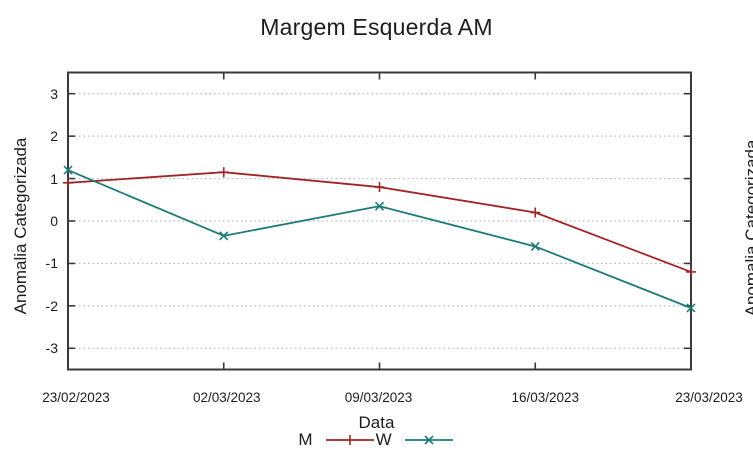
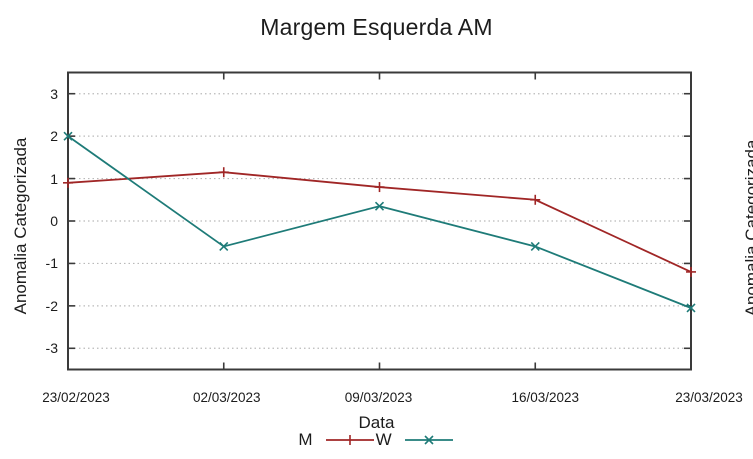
W/23/02/2023: 1.2 -> 2.0
W/02/03/2023: -0.3 -> -0.6
M/16/03/2023: 0.2 -> 0.5
